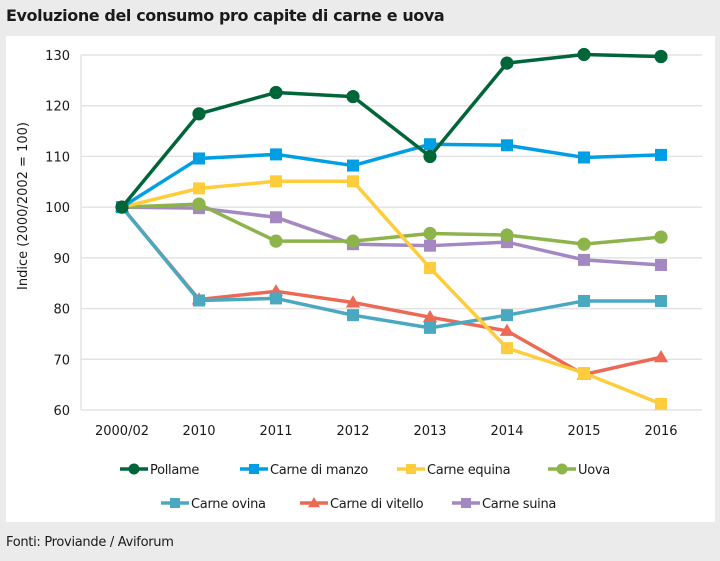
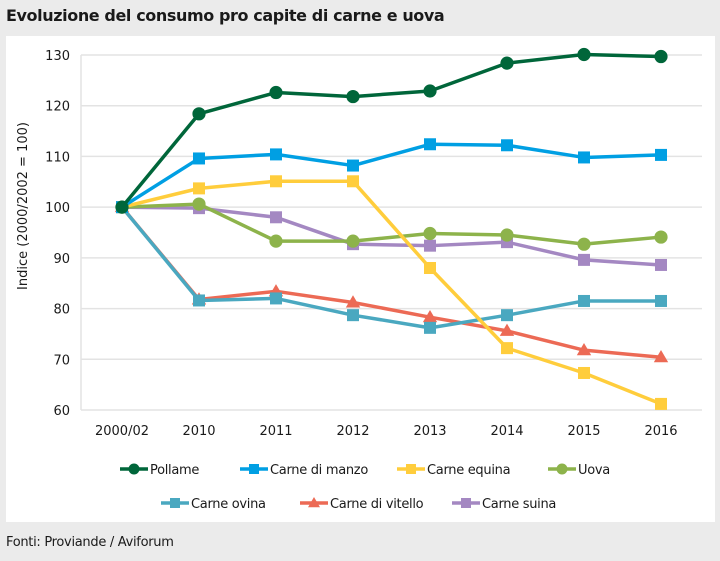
Pollame/2013: 110 -> 123
Carne di vitello/2015: 67 -> 72
